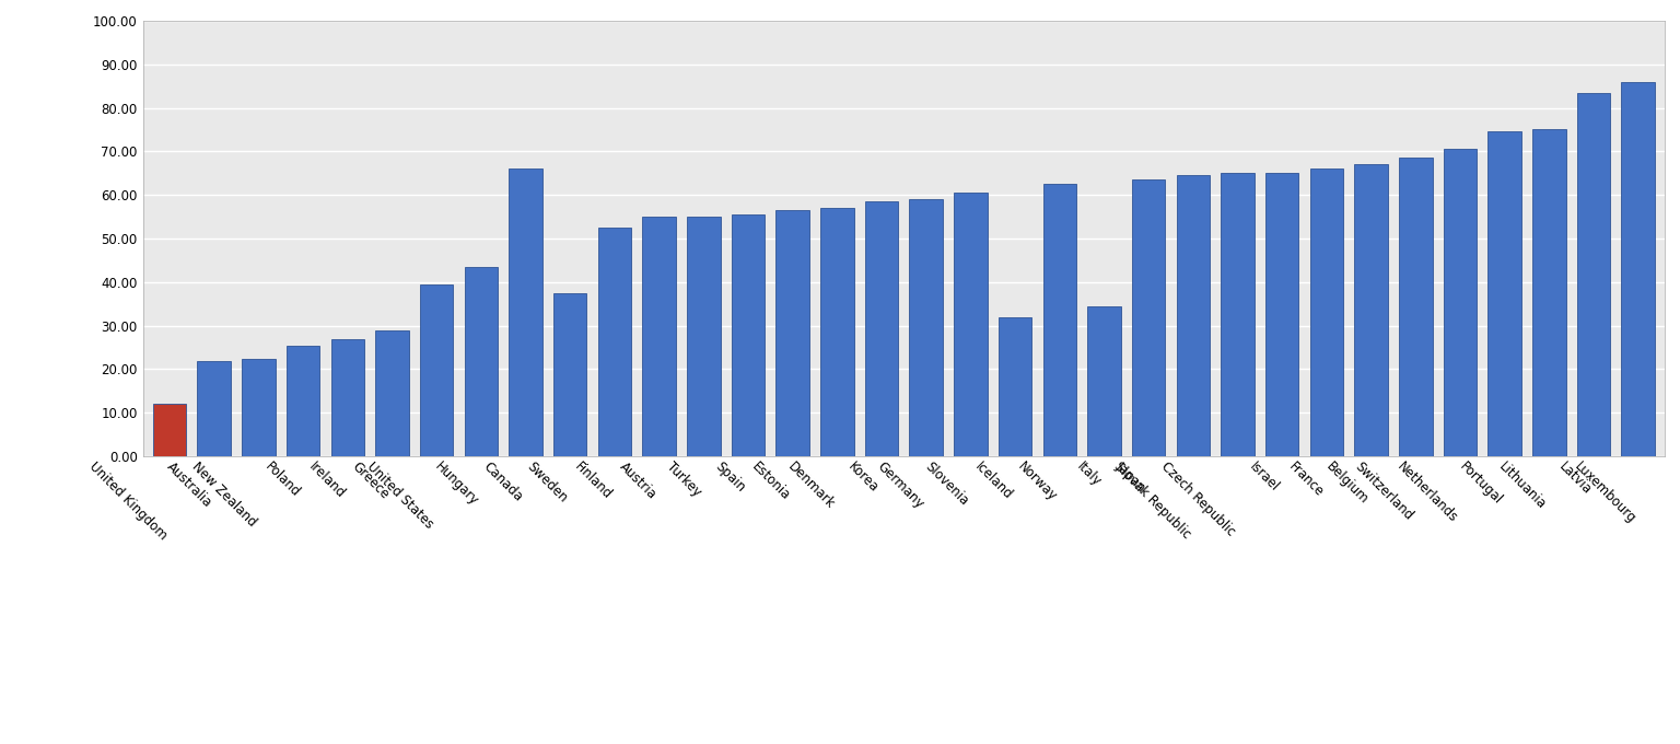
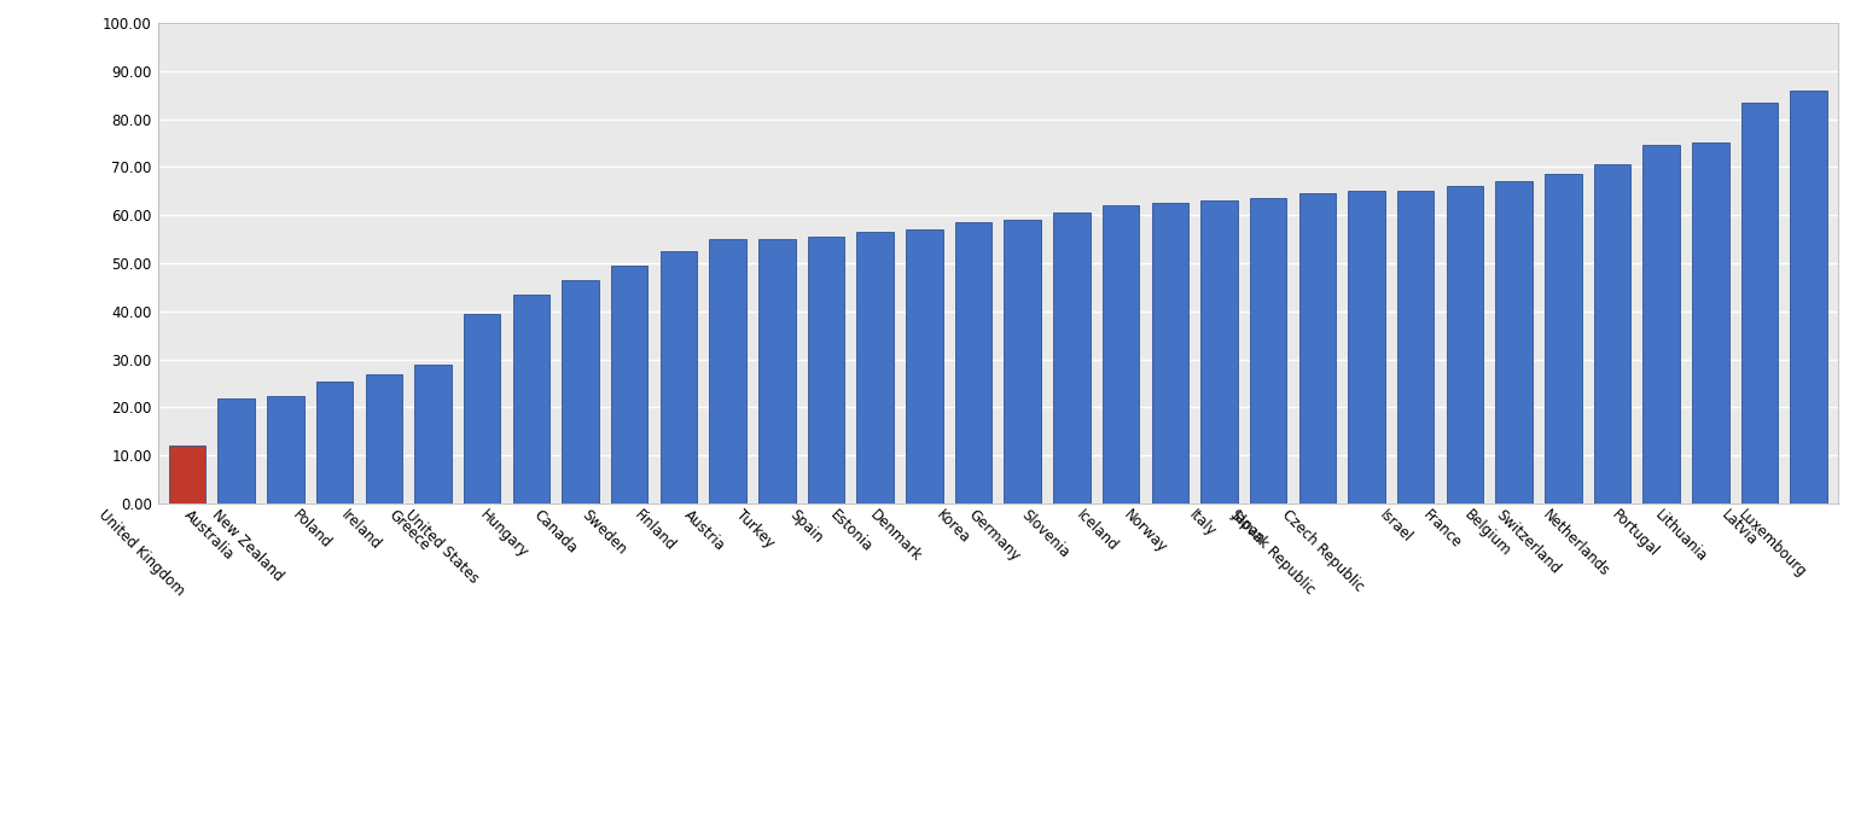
Canada: 66.0 -> 46.5
Sweden: 37.5 -> 49.5
Iceland: 32.0 -> 62.0
Italy: 34.5 -> 63.0
